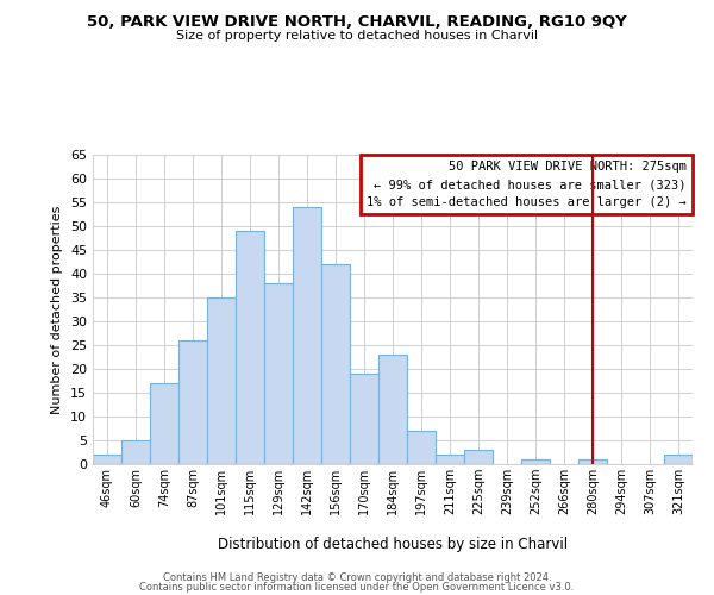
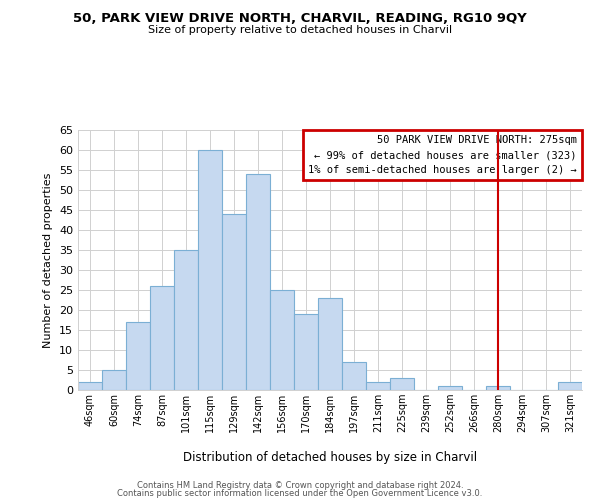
115sqm: 49 -> 60
129sqm: 38 -> 44
156sqm: 42 -> 25
